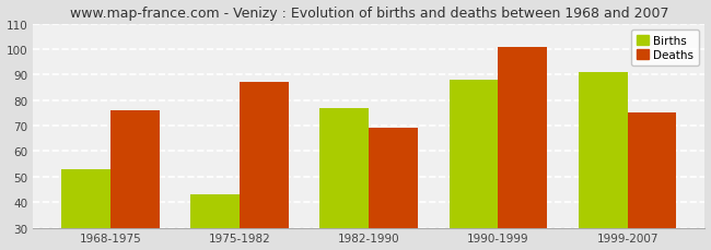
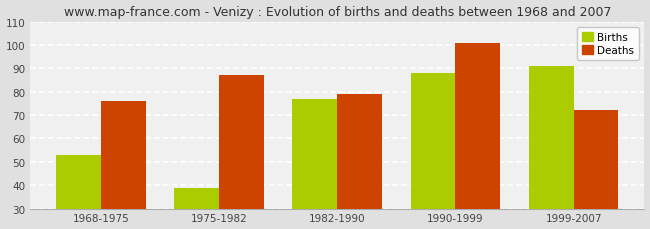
Births/1975-1982: 43 -> 39
Deaths/1982-1990: 69 -> 79
Deaths/1999-2007: 75 -> 72
